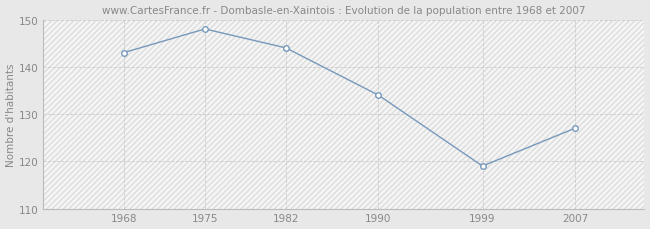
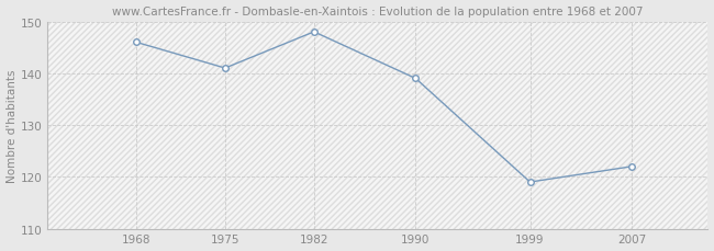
1968: 143 -> 146
1975: 148 -> 141
1982: 144 -> 148
1990: 134 -> 139
2007: 127 -> 122
